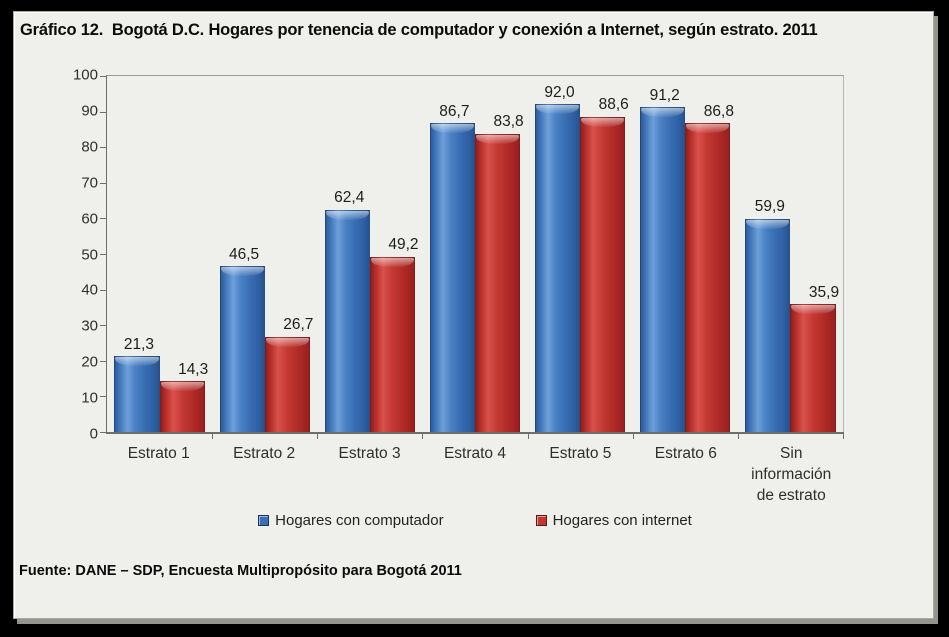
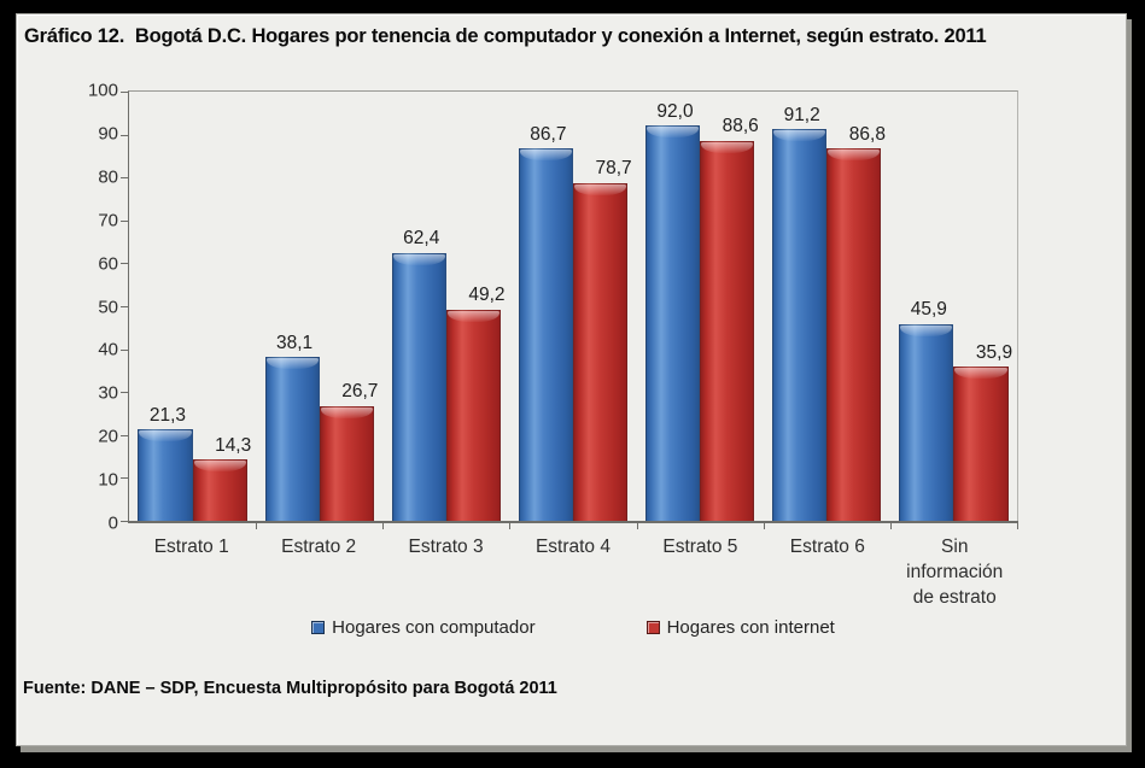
Hogares con computador/Estrato 2: 46,5 -> 38,1
Hogares con internet/Estrato 4: 83,8 -> 78,7
Hogares con computador/Sin información de estrato: 59,9 -> 45,9
